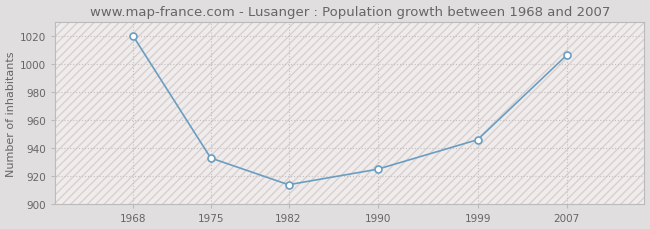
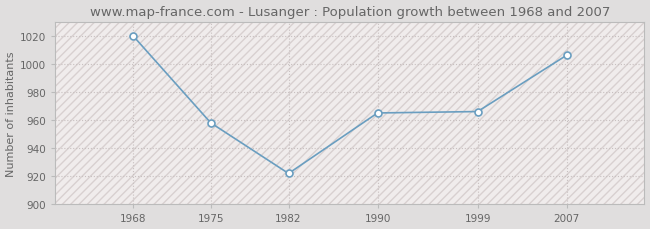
1975: 933 -> 958
1982: 914 -> 922
1990: 925 -> 965
1999: 946 -> 966
